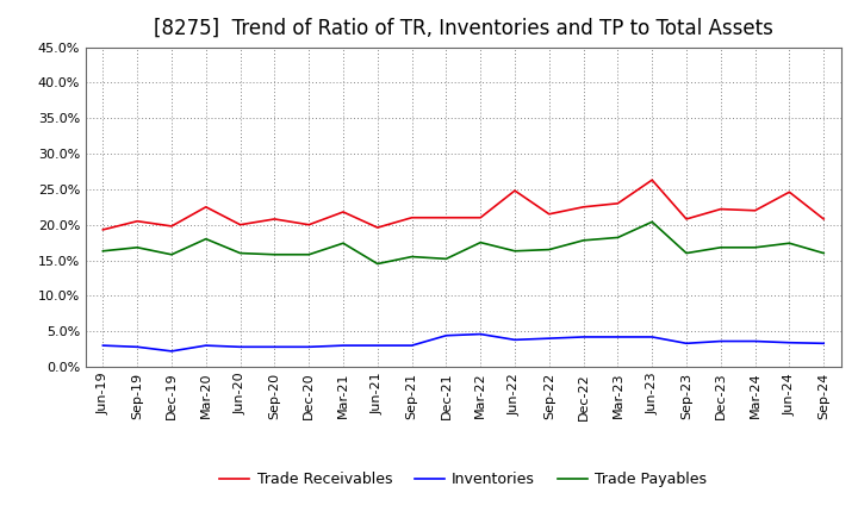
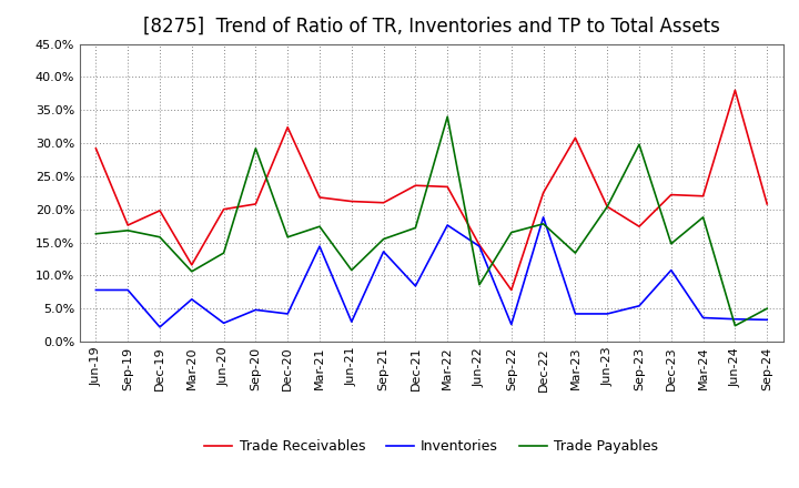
Trade Receivables/Jun-19: 19.3% -> 29.2%
Inventories/Jun-19: 3.0% -> 7.8%
Trade Receivables/Sep-19: 20.5% -> 17.6%
Inventories/Sep-19: 2.8% -> 7.8%
Trade Receivables/Mar-20: 22.5% -> 11.6%
Inventories/Mar-20: 3.0% -> 6.4%
Trade Payables/Mar-20: 18.0% -> 10.6%
Trade Payables/Jun-20: 16.0% -> 13.4%
Inventories/Sep-20: 2.8% -> 4.8%
Trade Payables/Sep-20: 15.8% -> 29.2%
Trade Receivables/Dec-20: 20.0% -> 32.4%
Inventories/Dec-20: 2.8% -> 4.2%
Inventories/Mar-21: 3.0% -> 14.4%
Trade Receivables/Jun-21: 19.6% -> 21.2%
Trade Payables/Jun-21: 14.5% -> 10.8%
Inventories/Sep-21: 3.0% -> 13.6%
Trade Receivables/Dec-21: 21.0% -> 23.6%
Inventories/Dec-21: 4.4% -> 8.4%
Trade Payables/Dec-21: 15.2% -> 17.2%
Trade Receivables/Mar-22: 21.0% -> 23.4%
Inventories/Mar-22: 4.6% -> 17.6%
Trade Payables/Mar-22: 17.5% -> 34.0%
Trade Receivables/Jun-22: 24.8% -> 14.6%
Inventories/Jun-22: 3.8% -> 14.4%
Trade Payables/Jun-22: 16.3% -> 8.6%
Trade Receivables/Sep-22: 21.5% -> 7.8%
Inventories/Sep-22: 4.0% -> 2.6%
Inventories/Dec-22: 4.2% -> 18.8%
Trade Receivables/Mar-23: 23.0% -> 30.8%
Trade Payables/Mar-23: 18.2% -> 13.4%
Trade Receivables/Jun-23: 26.3% -> 20.4%
Trade Receivables/Sep-23: 20.8% -> 17.4%
Inventories/Sep-23: 3.3% -> 5.4%
Trade Payables/Sep-23: 16.0% -> 29.8%
Inventories/Dec-23: 3.6% -> 10.8%
Trade Payables/Dec-23: 16.8% -> 14.8%
Trade Payables/Mar-24: 16.8% -> 18.8%
Trade Receivables/Jun-24: 24.6% -> 38.0%
Trade Payables/Jun-24: 17.4% -> 2.4%
Trade Payables/Sep-24: 16.0% -> 5.0%
